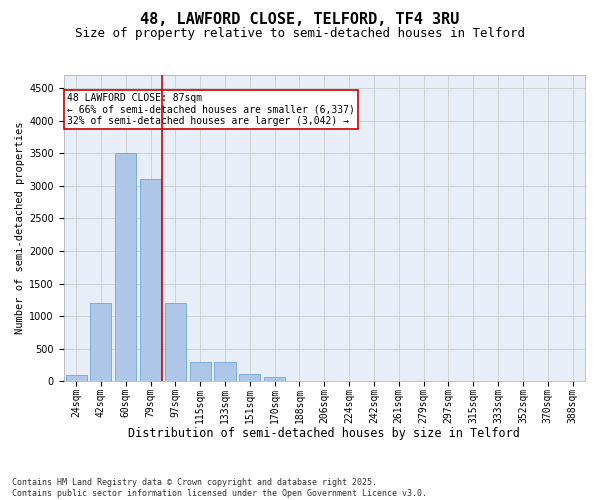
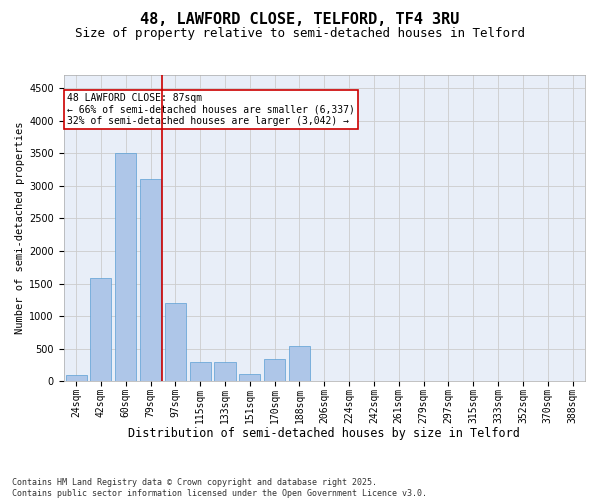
42sqm: 1200 -> 1580
170sqm: 60 -> 340
188sqm: 0 -> 540
